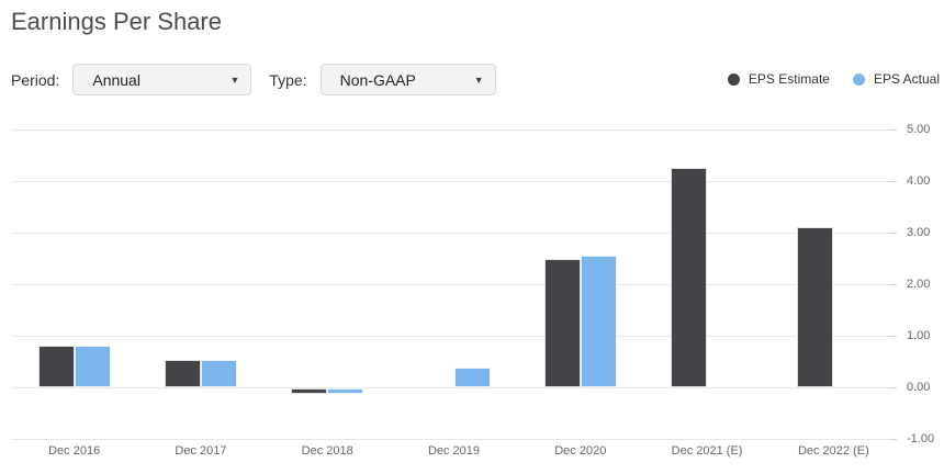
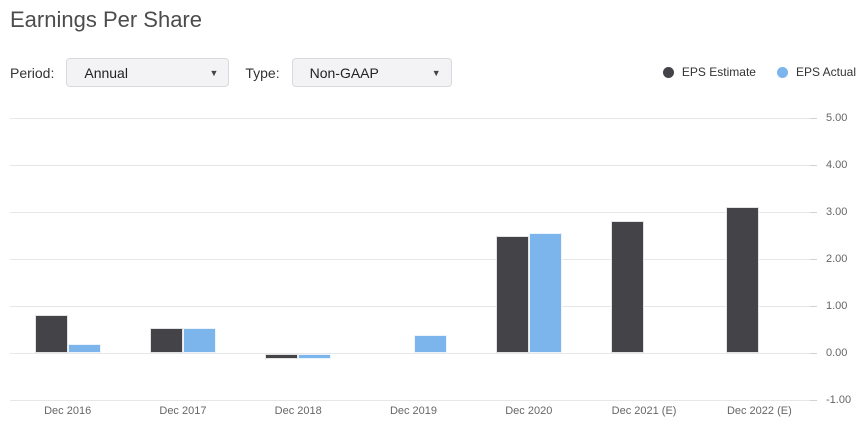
EPS Actual/Dec 2016: 0.8 -> 0.2
EPS Estimate/Dec 2021 (E): 4.2 -> 2.8
